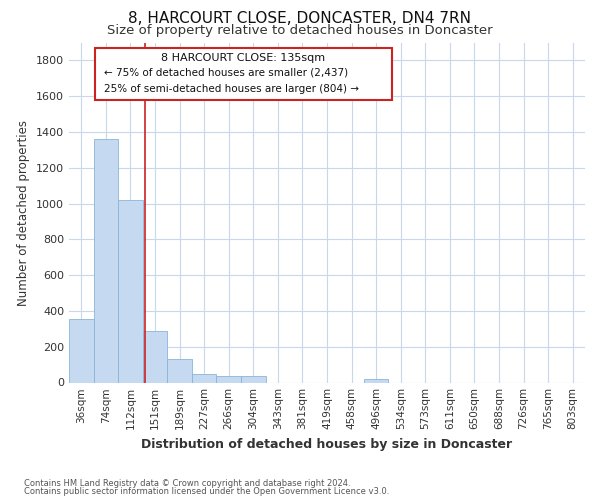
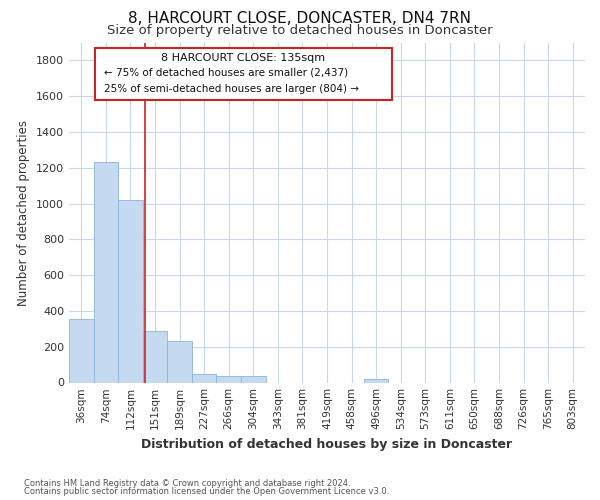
74sqm: 1360 -> 1230
189sqm: 130 -> 230
